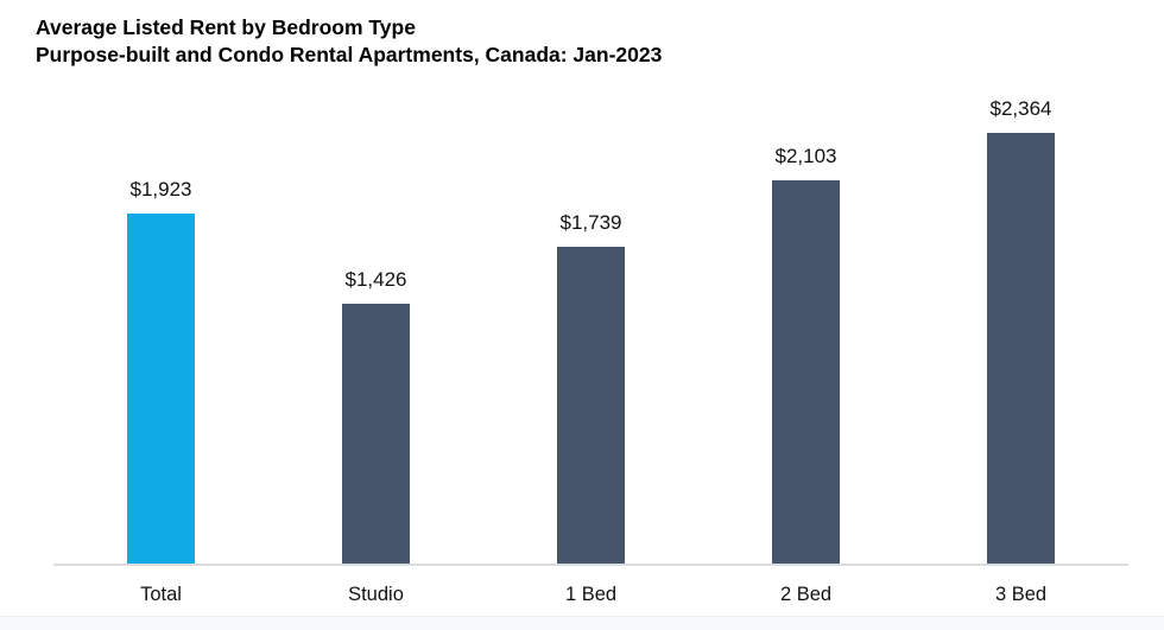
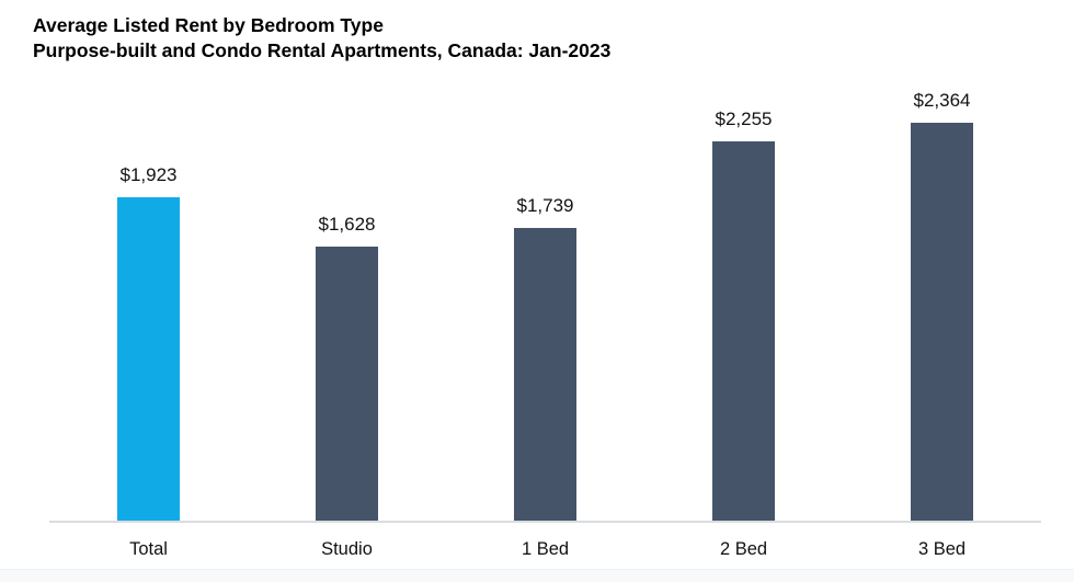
Studio: $1,426 -> $1,628
2 Bed: $2,103 -> $2,255
